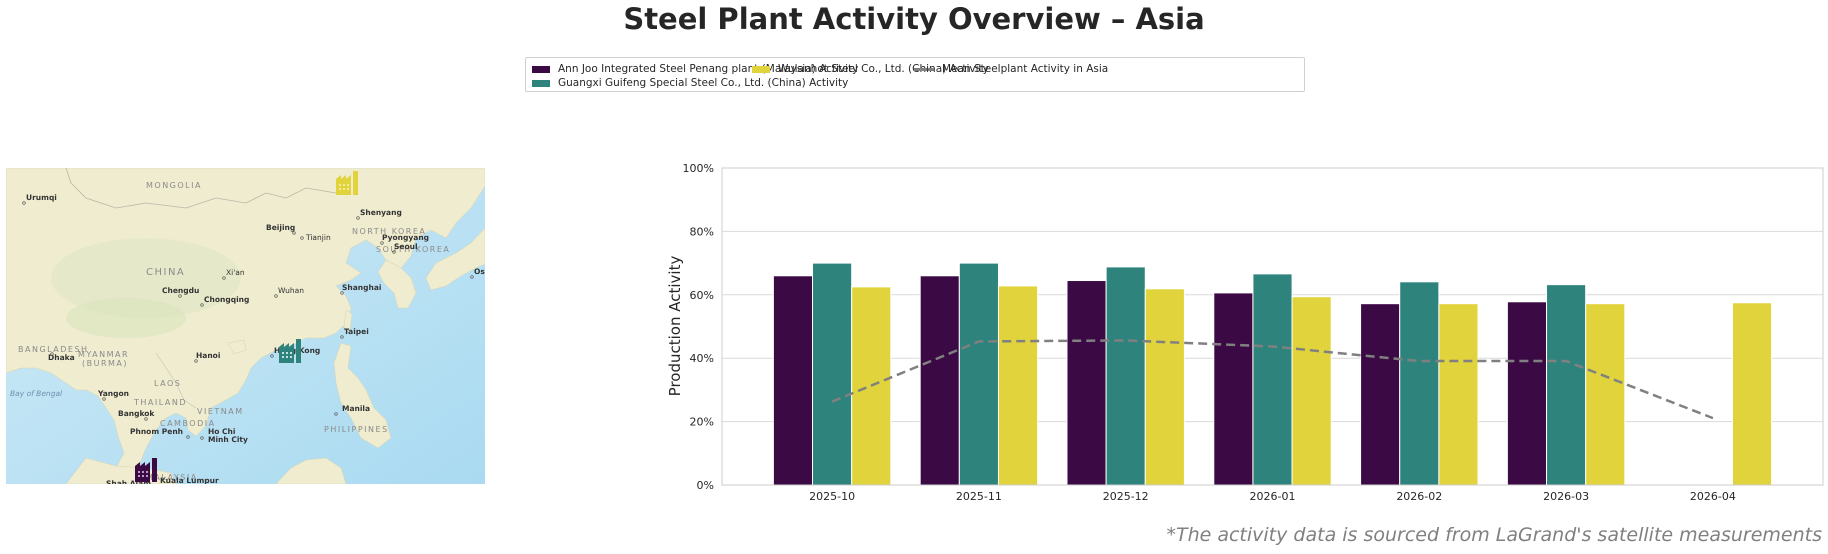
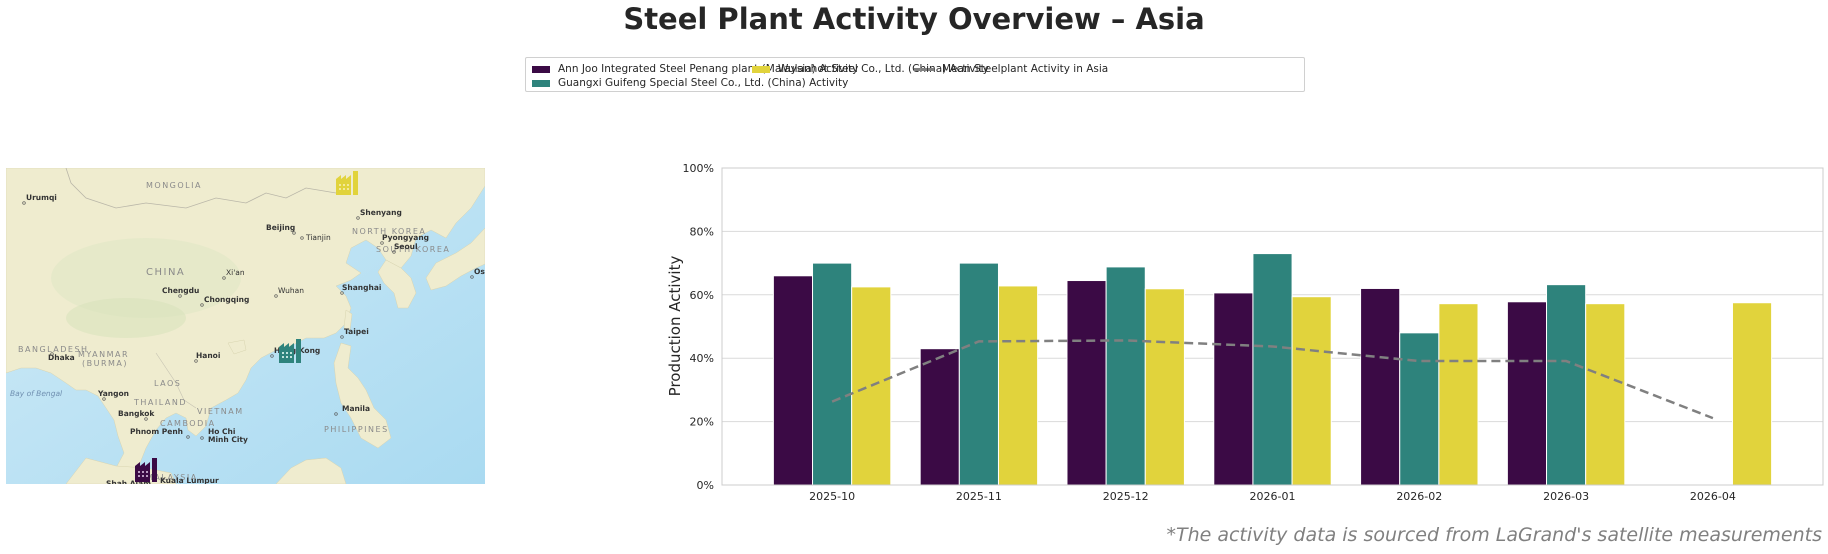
Ann Joo Integrated Steel Penang plant (Malaysia) Activity/2025-11: 66% -> 43%
Guangxi Guifeng Special Steel Co., Ltd. (China) Activity/2026-01: 67% -> 73%
Ann Joo Integrated Steel Penang plant (Malaysia) Activity/2026-02: 57% -> 62%
Guangxi Guifeng Special Steel Co., Ltd. (China) Activity/2026-02: 64% -> 48%
